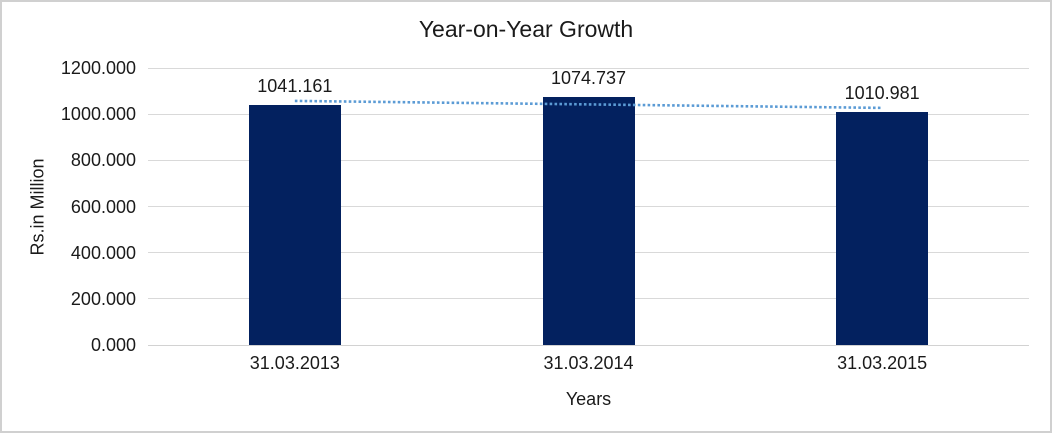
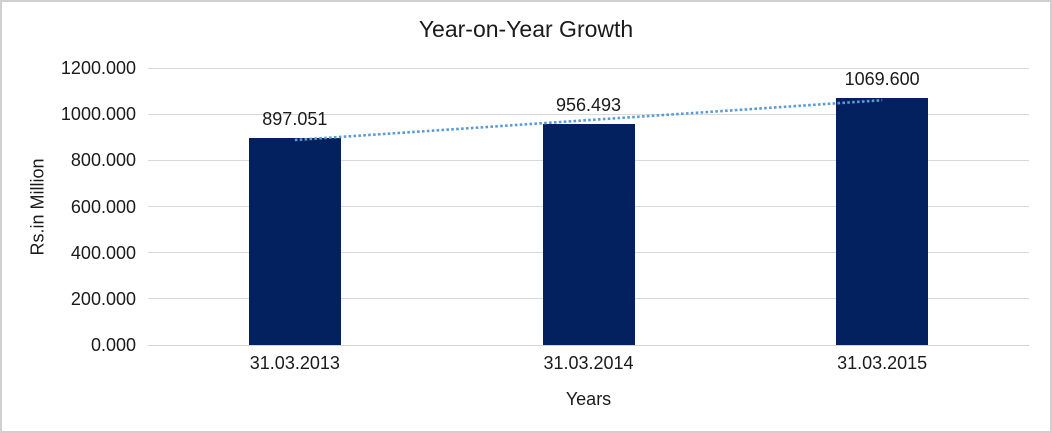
31.03.2013: 1041.161 -> 897.051
31.03.2014: 1074.737 -> 956.493
31.03.2015: 1010.981 -> 1069.600
